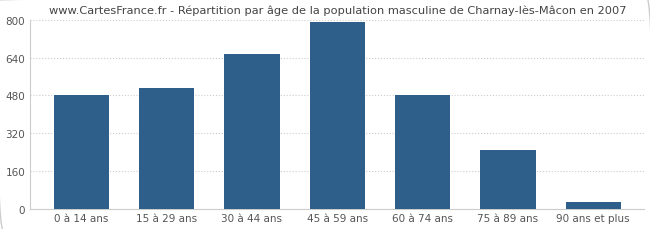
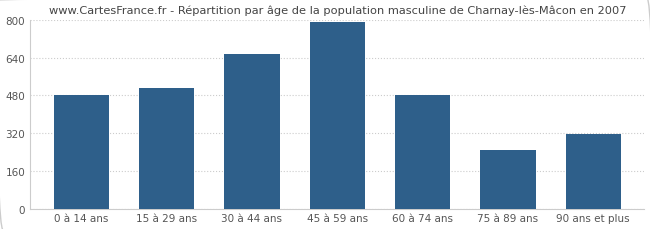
90 ans et plus: 30 -> 315
